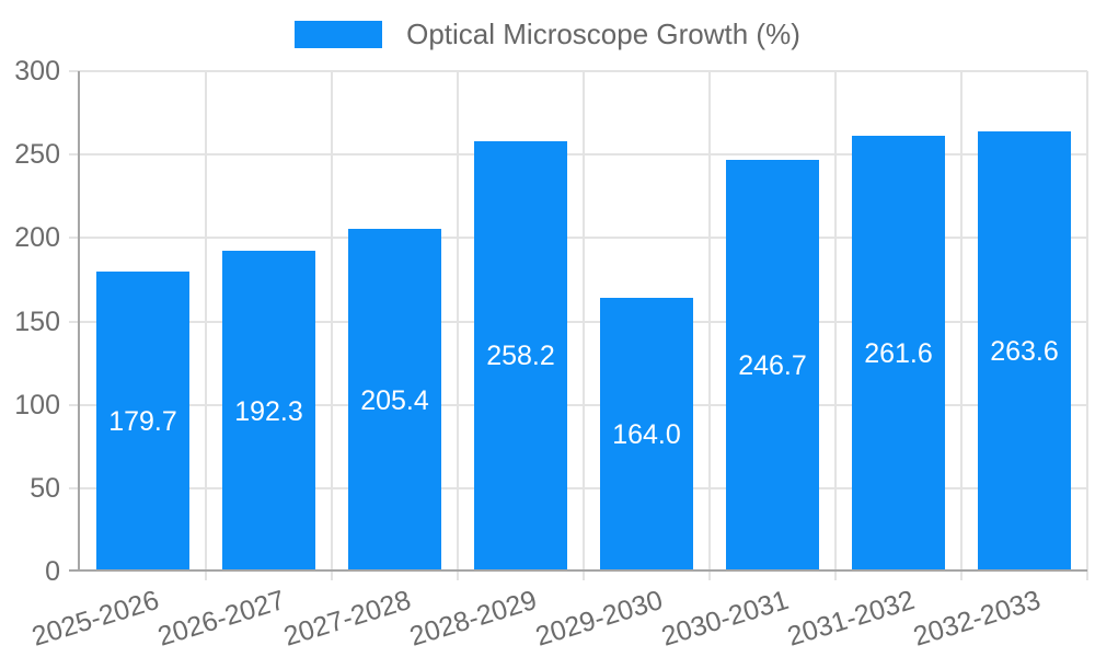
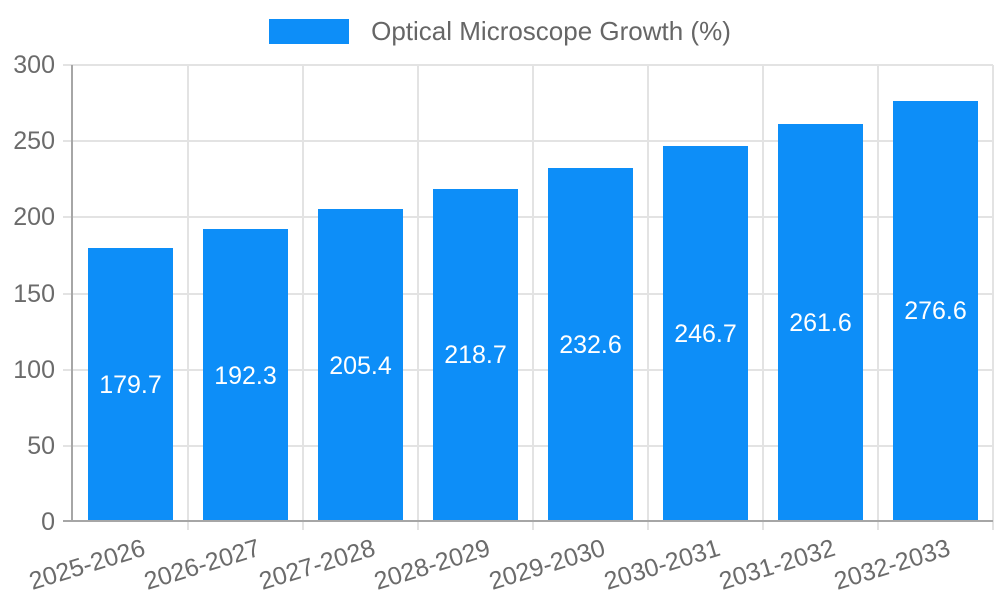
2028-2029: 258.2 -> 218.7
2029-2030: 164.0 -> 232.6
2032-2033: 263.6 -> 276.6
